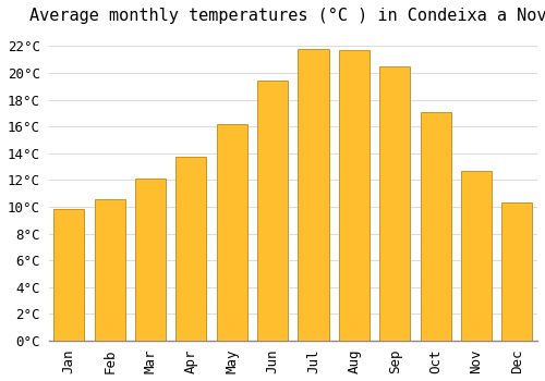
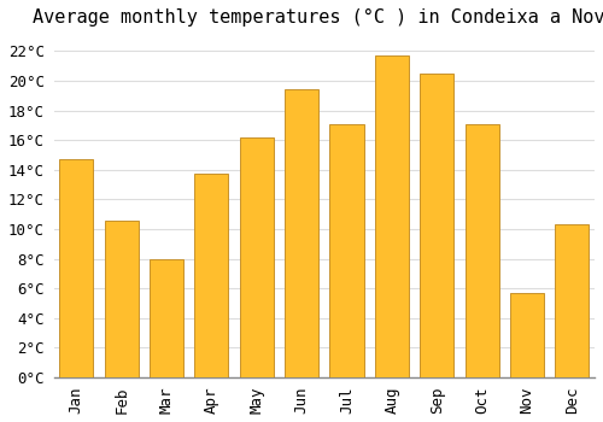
Jan: 9.8°C -> 14.7°C
Mar: 12.1°C -> 8.0°C
Jul: 21.8°C -> 17.1°C
Nov: 12.7°C -> 5.7°C
